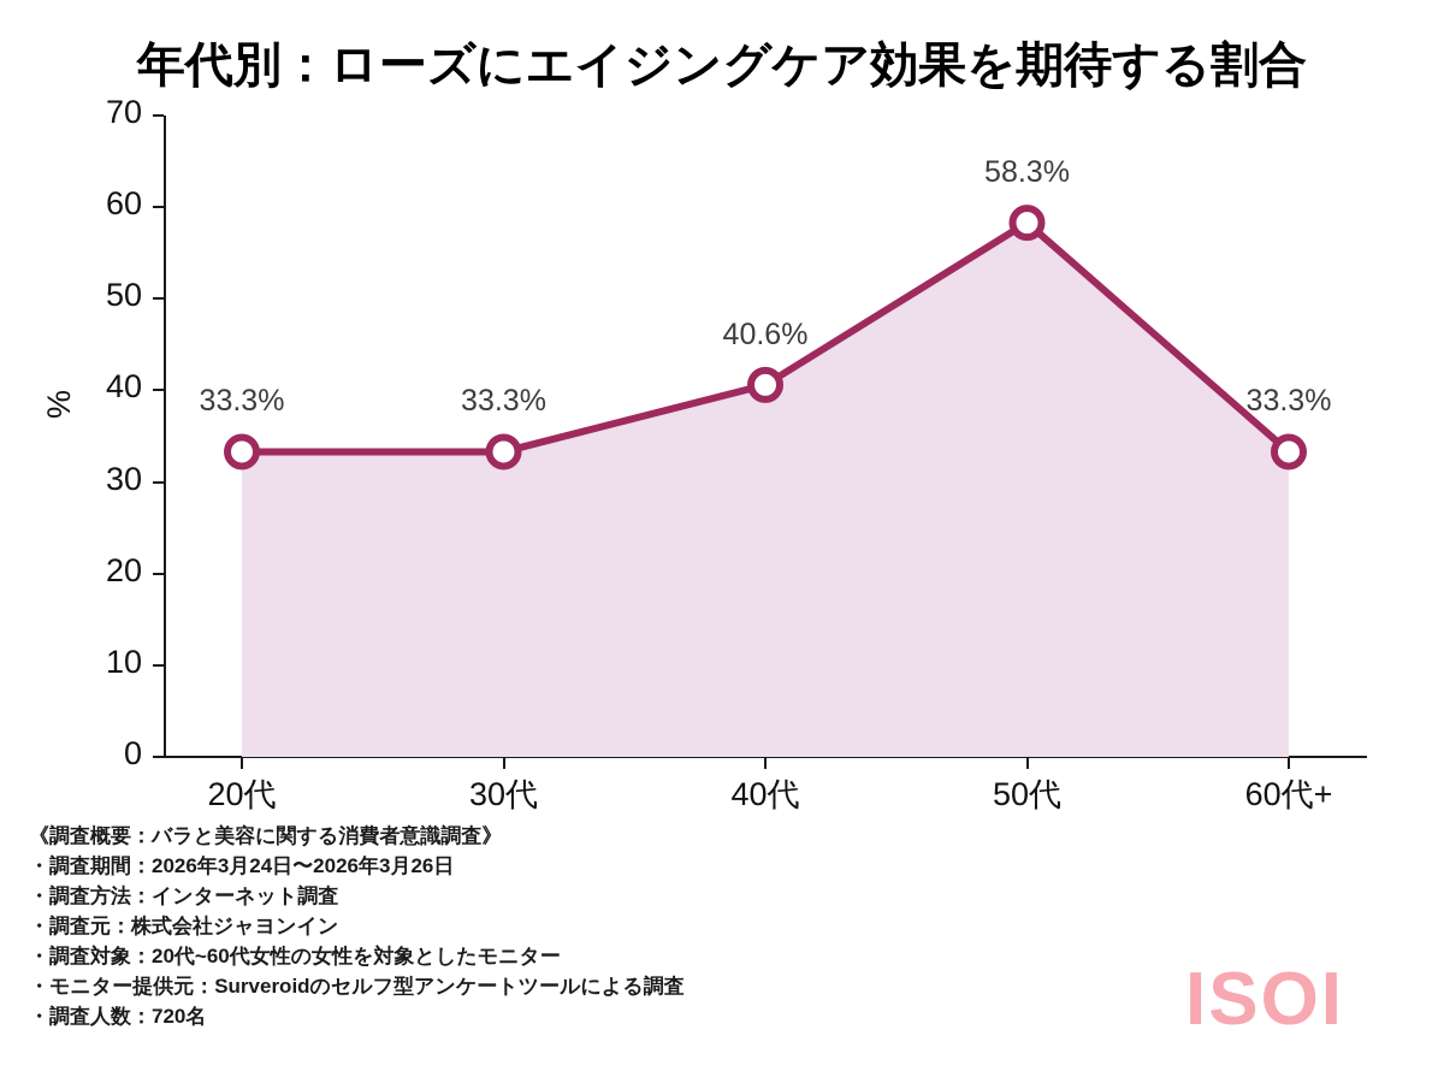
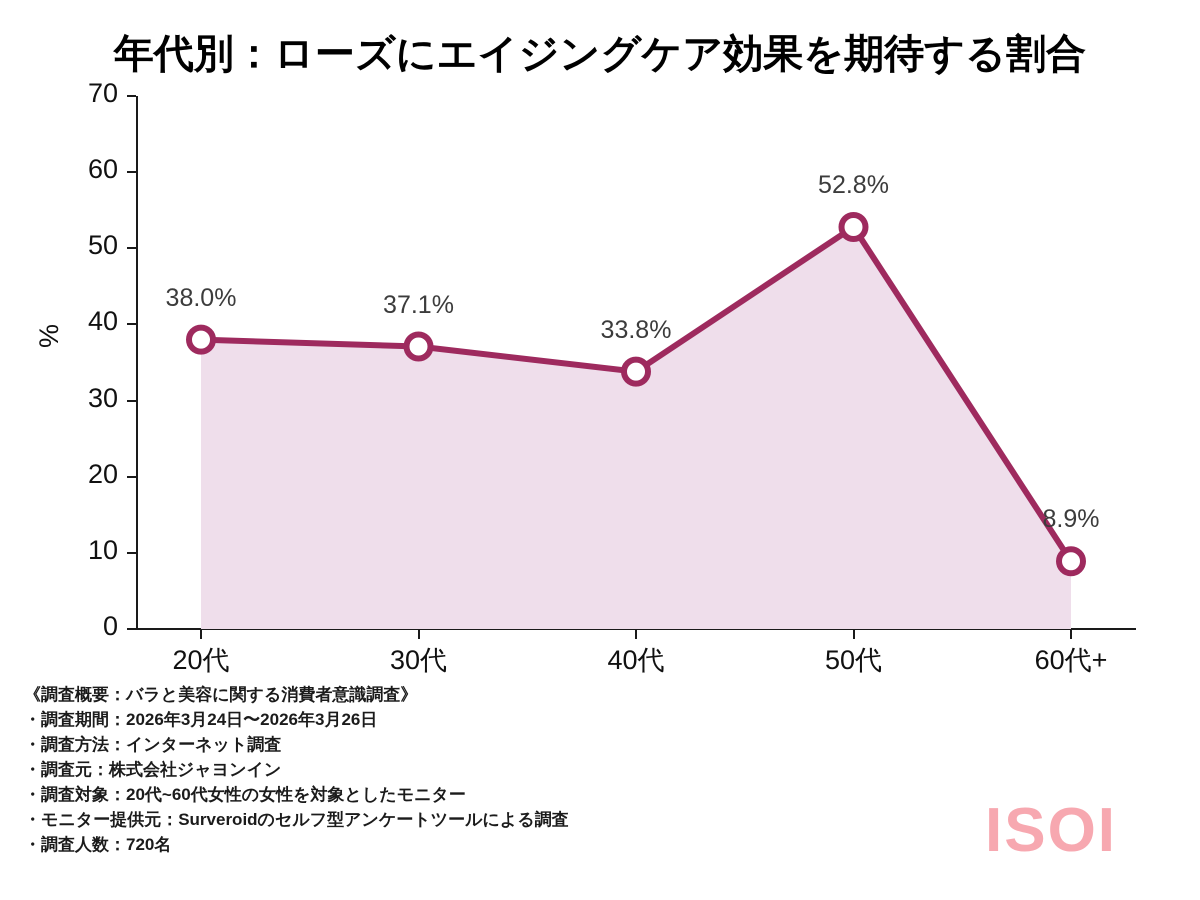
20代: 33.3% -> 38.0%
30代: 33.3% -> 37.1%
40代: 40.6% -> 33.8%
50代: 58.3% -> 52.8%
60代+: 33.3% -> 8.9%
